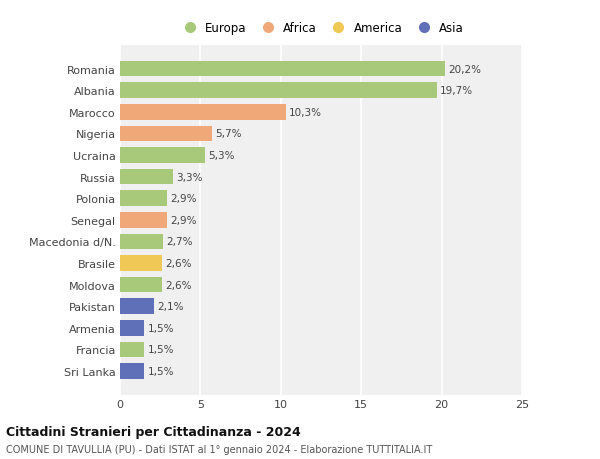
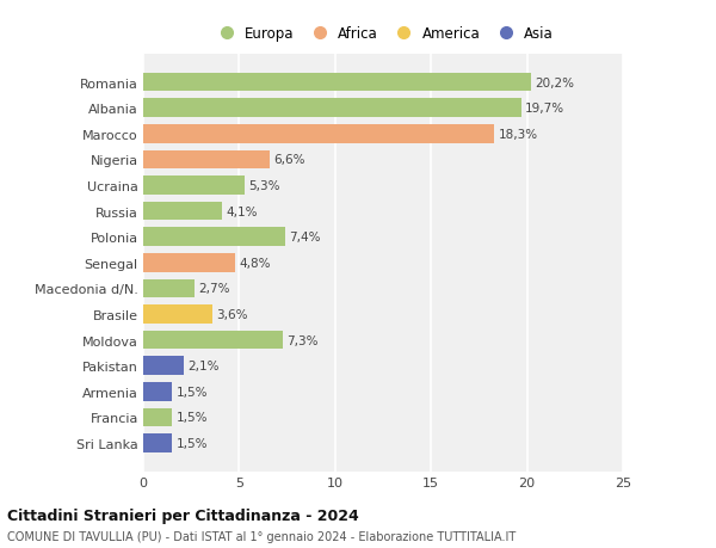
Marocco: 10,3% -> 18,3%
Nigeria: 5,7% -> 6,6%
Russia: 3,3% -> 4,1%
Polonia: 2,9% -> 7,4%
Senegal: 2,9% -> 4,8%
Brasile: 2,6% -> 3,6%
Moldova: 2,6% -> 7,3%
